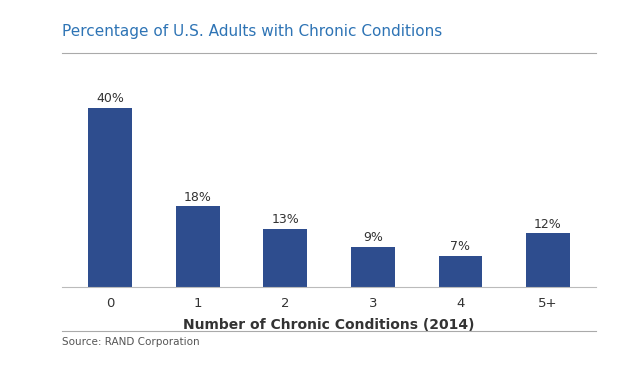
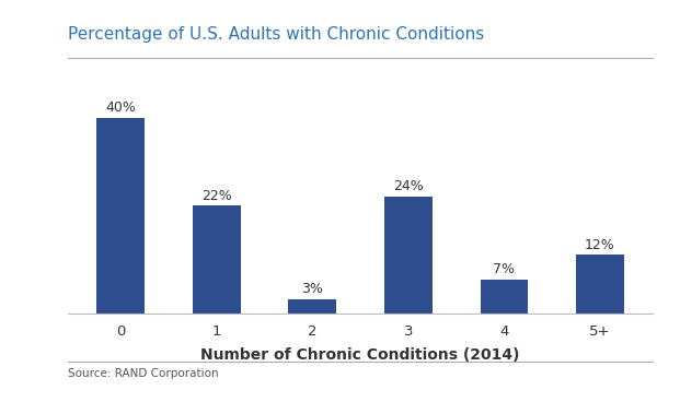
1: 18% -> 22%
2: 13% -> 3%
3: 9% -> 24%
